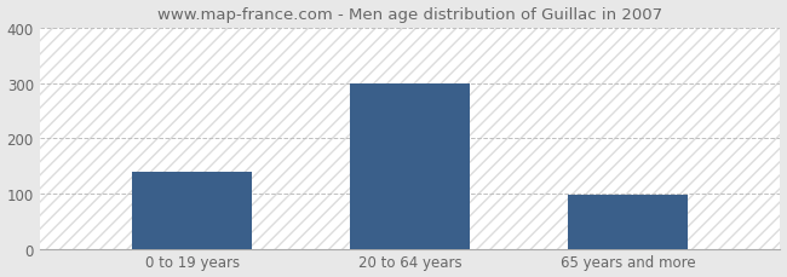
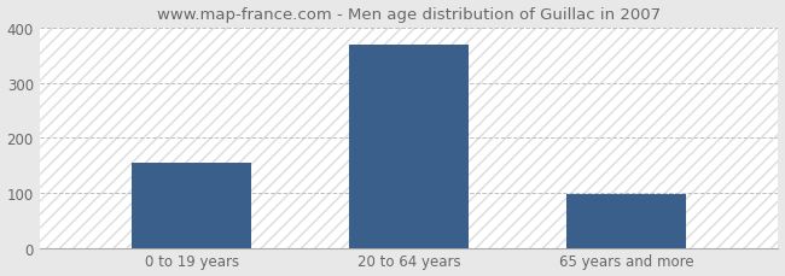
0 to 19 years: 140 -> 155
20 to 64 years: 300 -> 370
